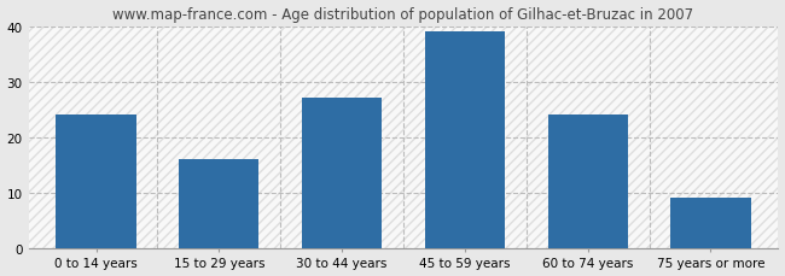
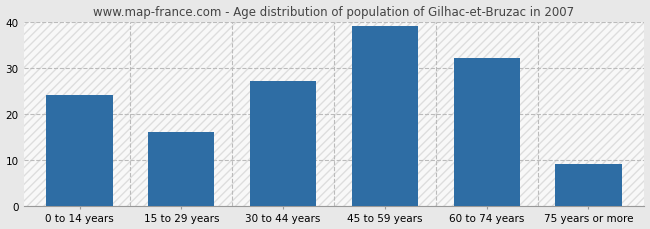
60 to 74 years: 24 -> 32
